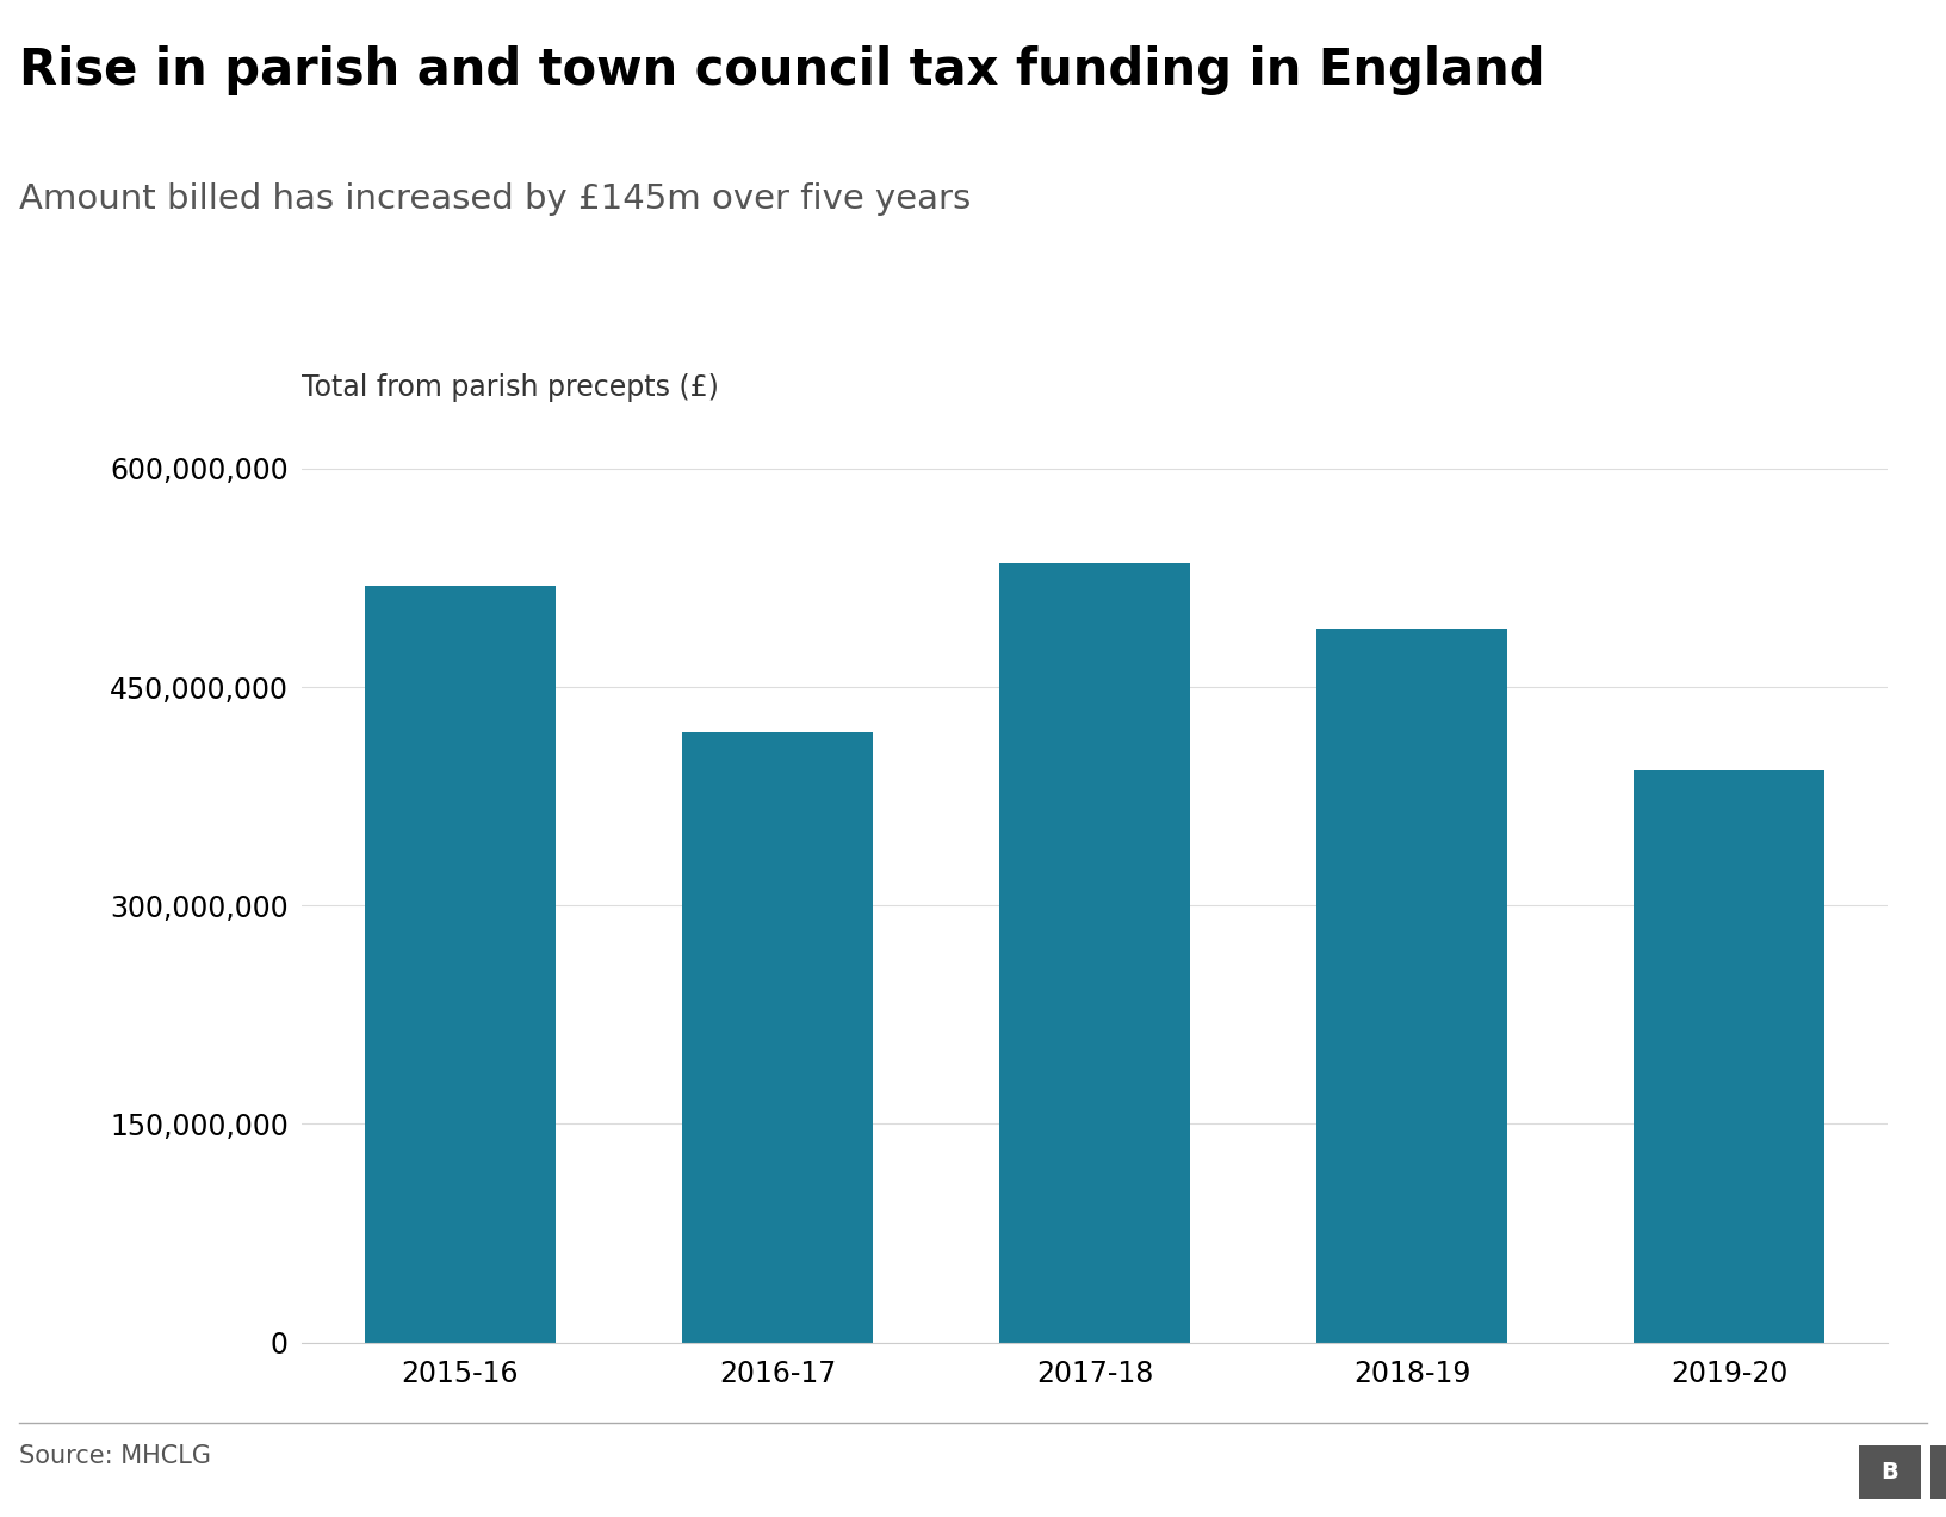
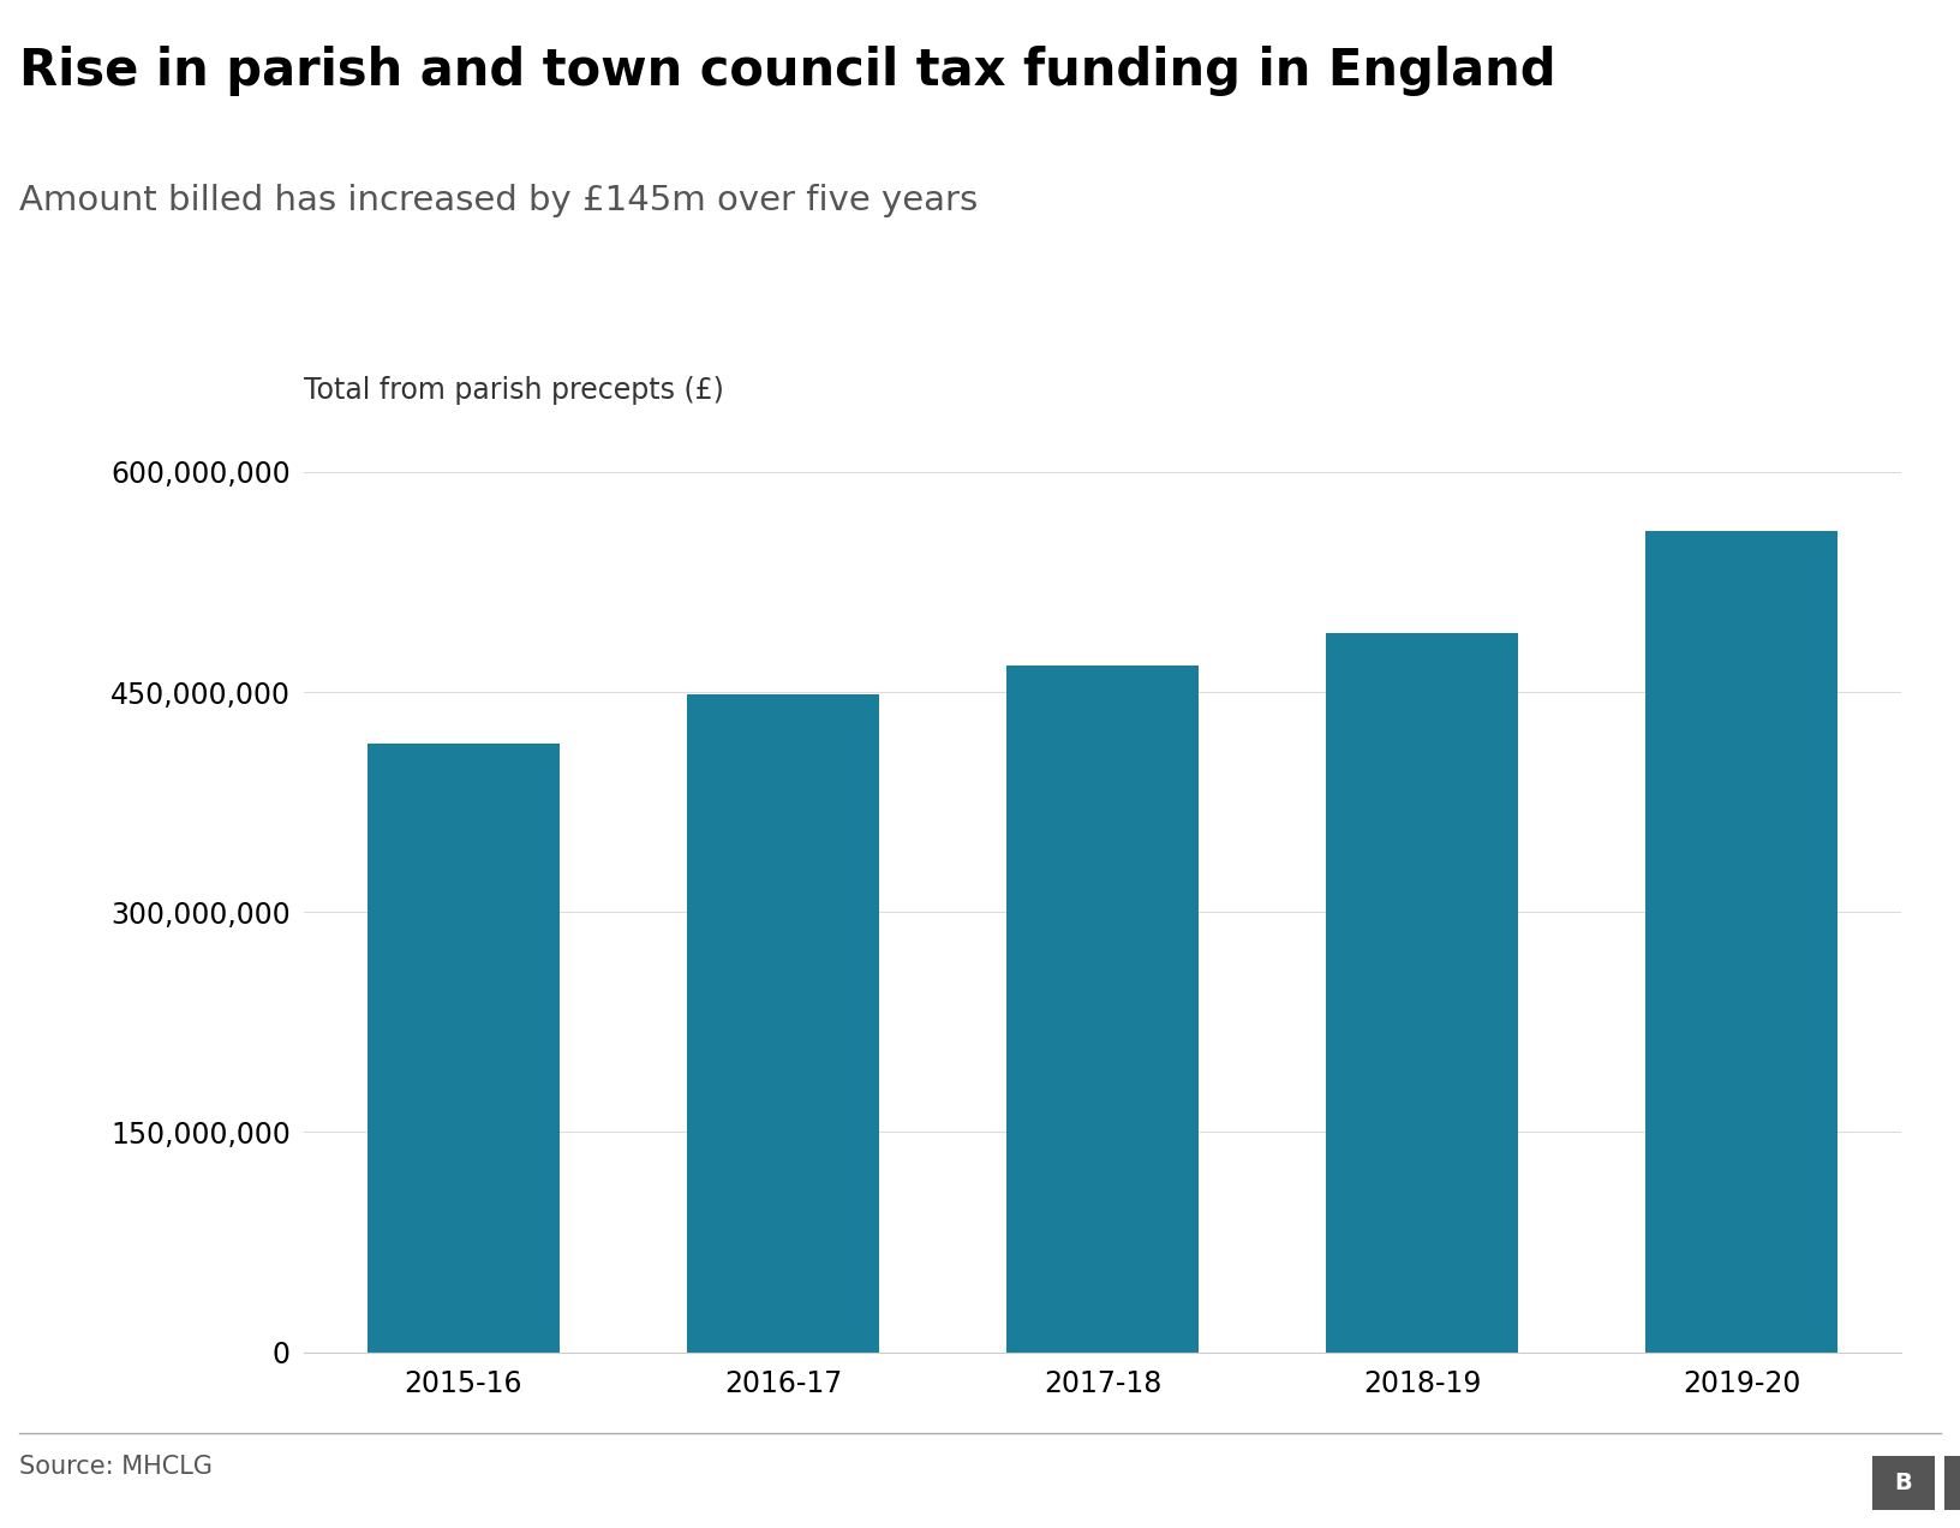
2015-16: 520,000,000 -> 415,000,000
2016-17: 419,000,000 -> 448,000,000
2017-18: 535,000,000 -> 468,000,000
2019-20: 393,000,000 -> 560,000,000
